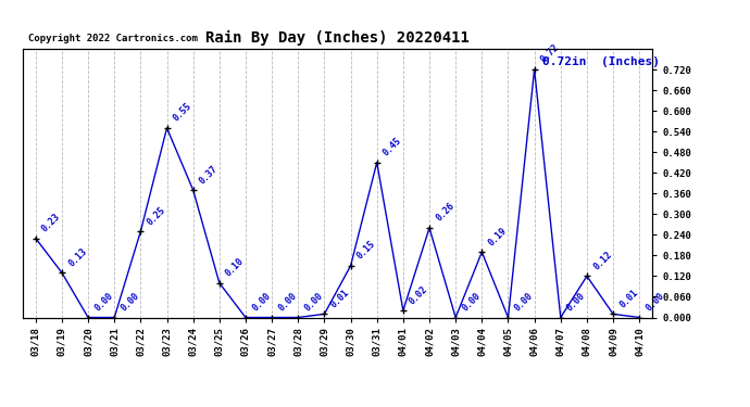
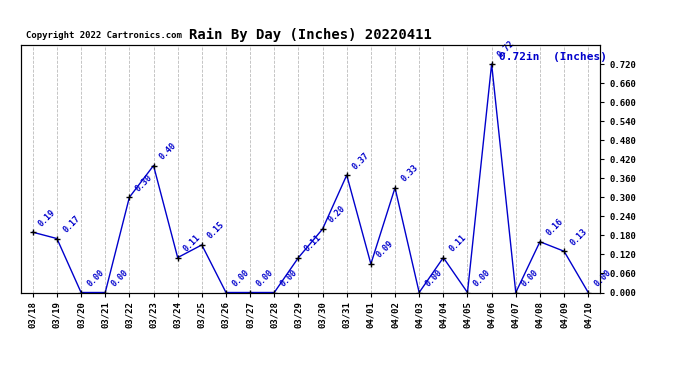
03/18: 0.23 -> 0.19
03/19: 0.13 -> 0.17
03/22: 0.25 -> 0.30
03/23: 0.55 -> 0.40
03/24: 0.37 -> 0.11
03/25: 0.10 -> 0.15
03/29: 0.01 -> 0.11
03/30: 0.15 -> 0.20
03/31: 0.45 -> 0.37
04/01: 0.02 -> 0.09
04/02: 0.26 -> 0.33
04/04: 0.19 -> 0.11
04/08: 0.12 -> 0.16
04/09: 0.01 -> 0.13
